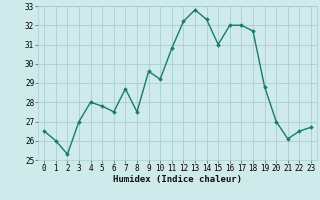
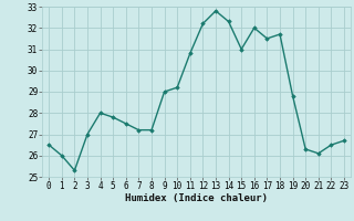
7: 28.7 -> 27.2
8: 27.5 -> 27.2
9: 29.6 -> 29.0
17: 32.0 -> 31.5
20: 27.0 -> 26.3
